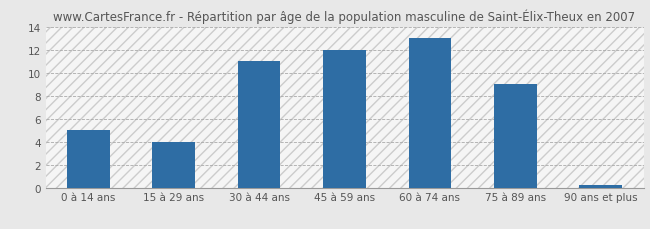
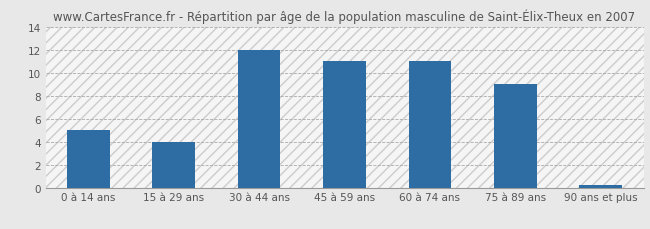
30 à 44 ans: 11.0 -> 12.0
45 à 59 ans: 12.0 -> 11.0
60 à 74 ans: 13.0 -> 11.0
